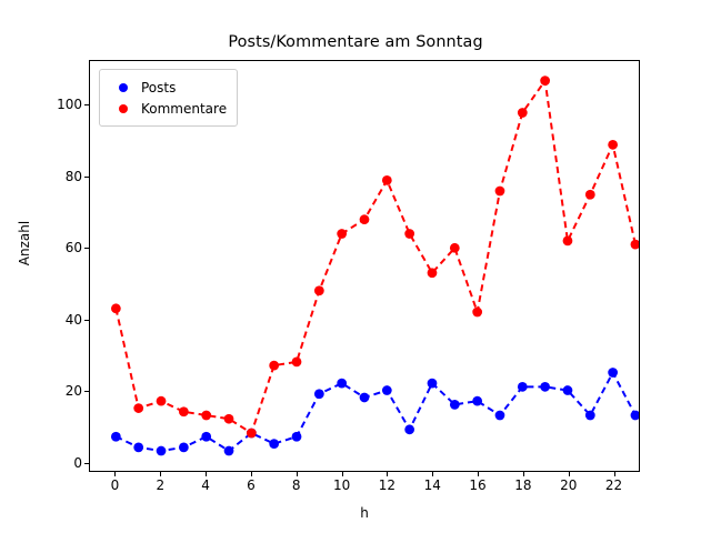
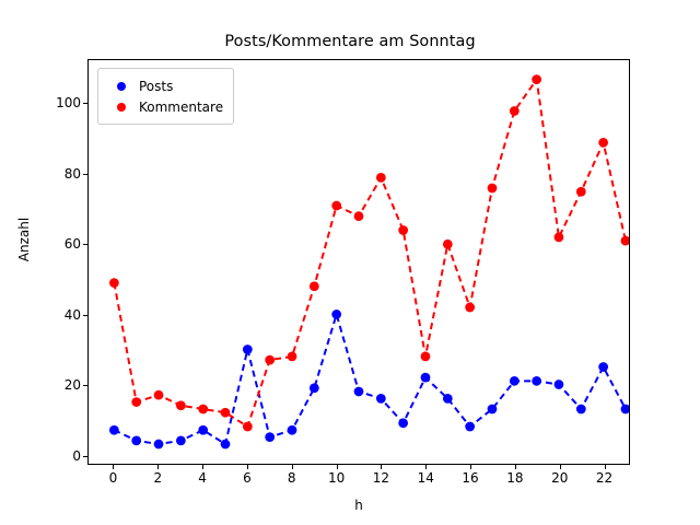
Kommentare/0: 43 -> 49
Posts/6: 8 -> 30
Posts/10: 22 -> 40
Kommentare/10: 64 -> 71
Posts/12: 20 -> 16
Kommentare/14: 53 -> 28
Posts/16: 17 -> 8
